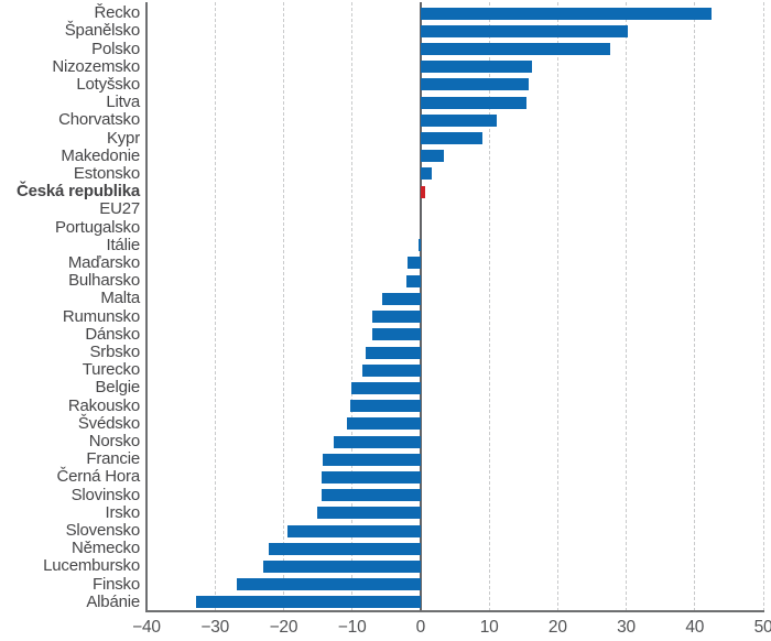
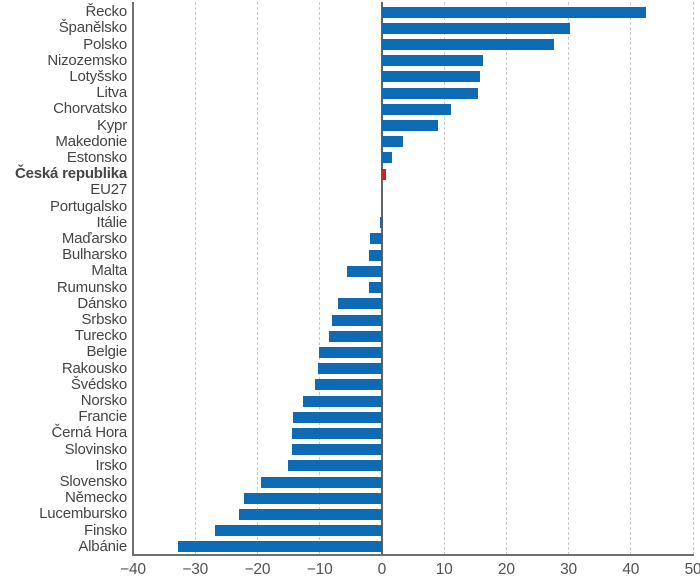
Rumunsko: -7 -> -2
